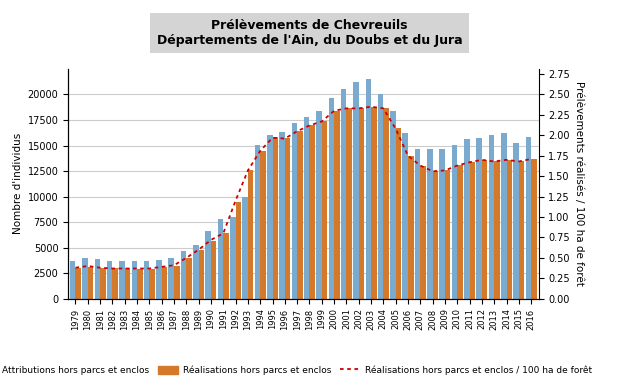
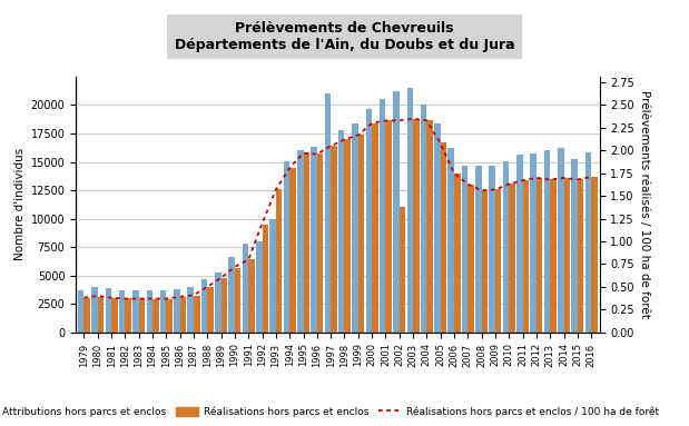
Attributions hors parcs et enclos/1997: 17200 -> 21000
Réalisations hors parcs et enclos/2002: 18700 -> 11000
